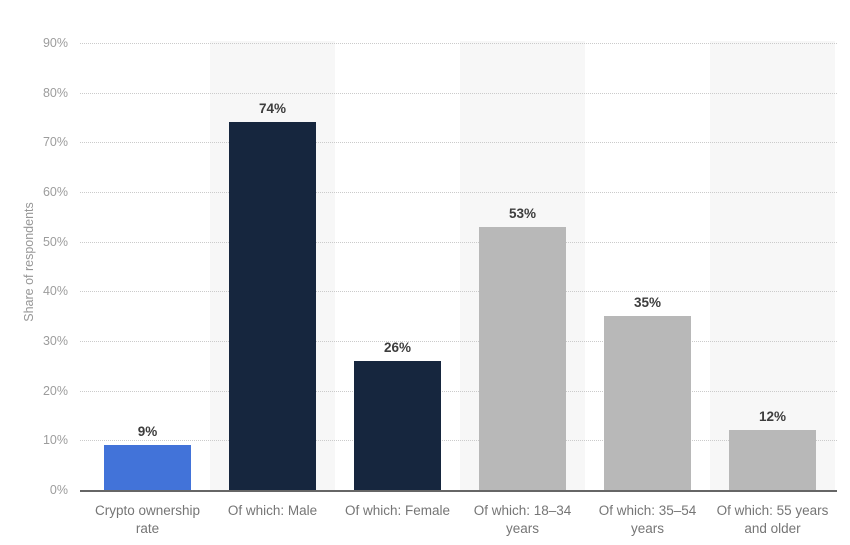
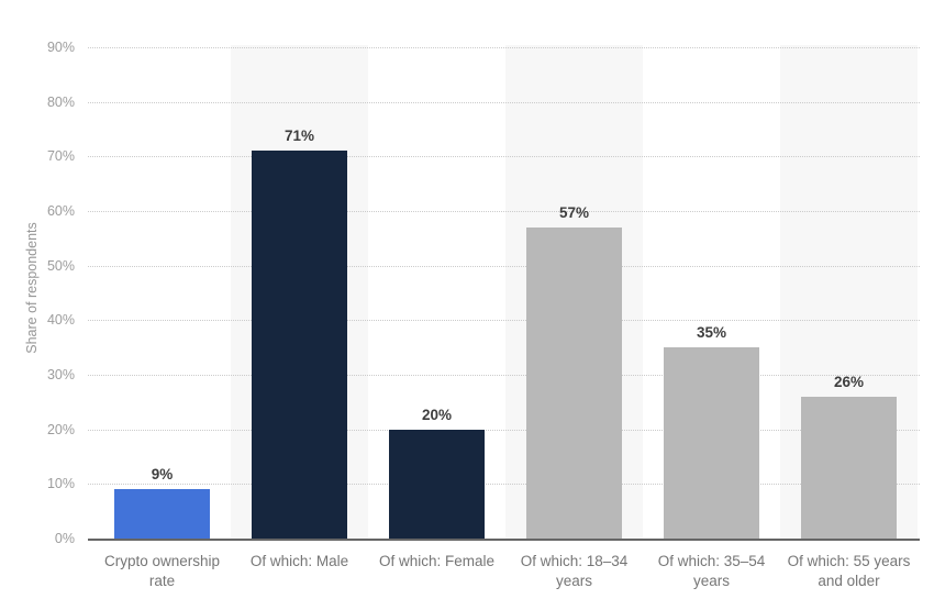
Of which: Male: 74% -> 71%
Of which: Female: 26% -> 20%
Of which: 18–34 years: 53% -> 57%
Of which: 55 years and older: 12% -> 26%
